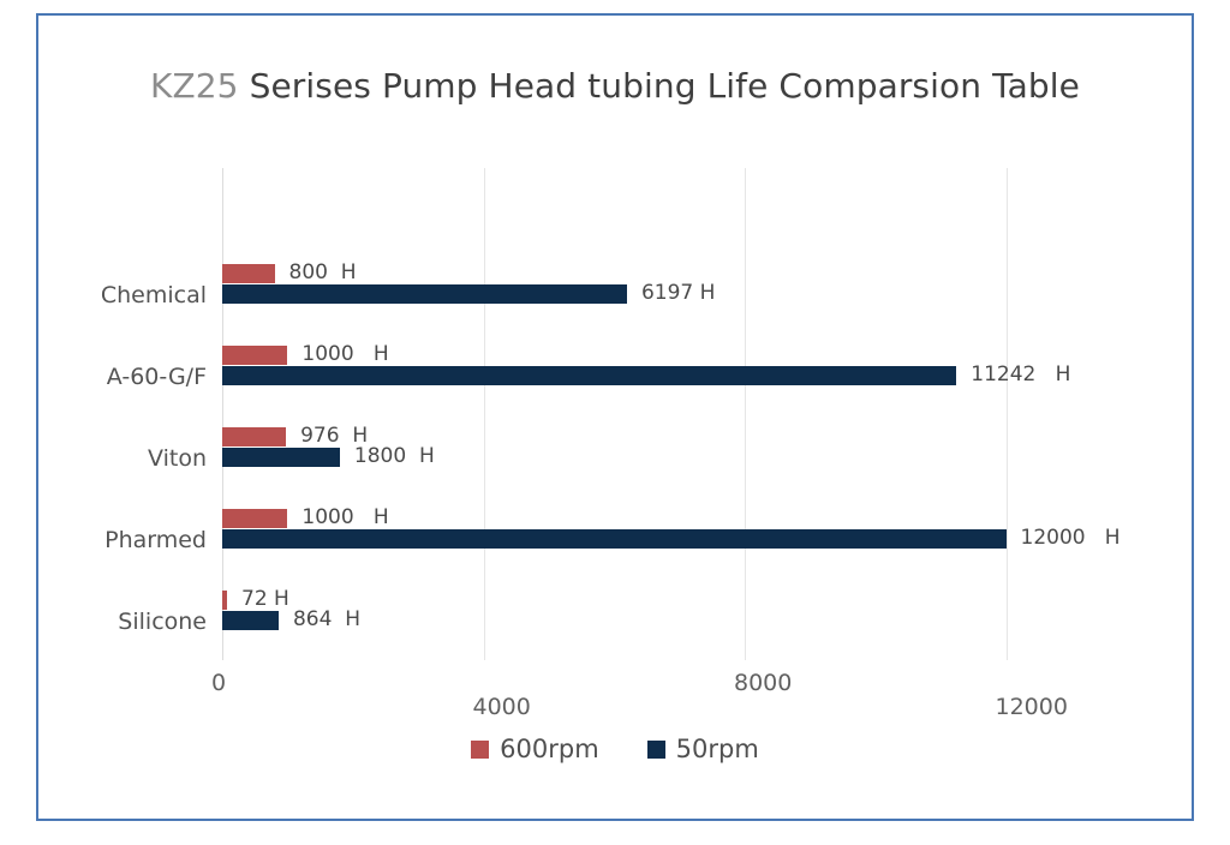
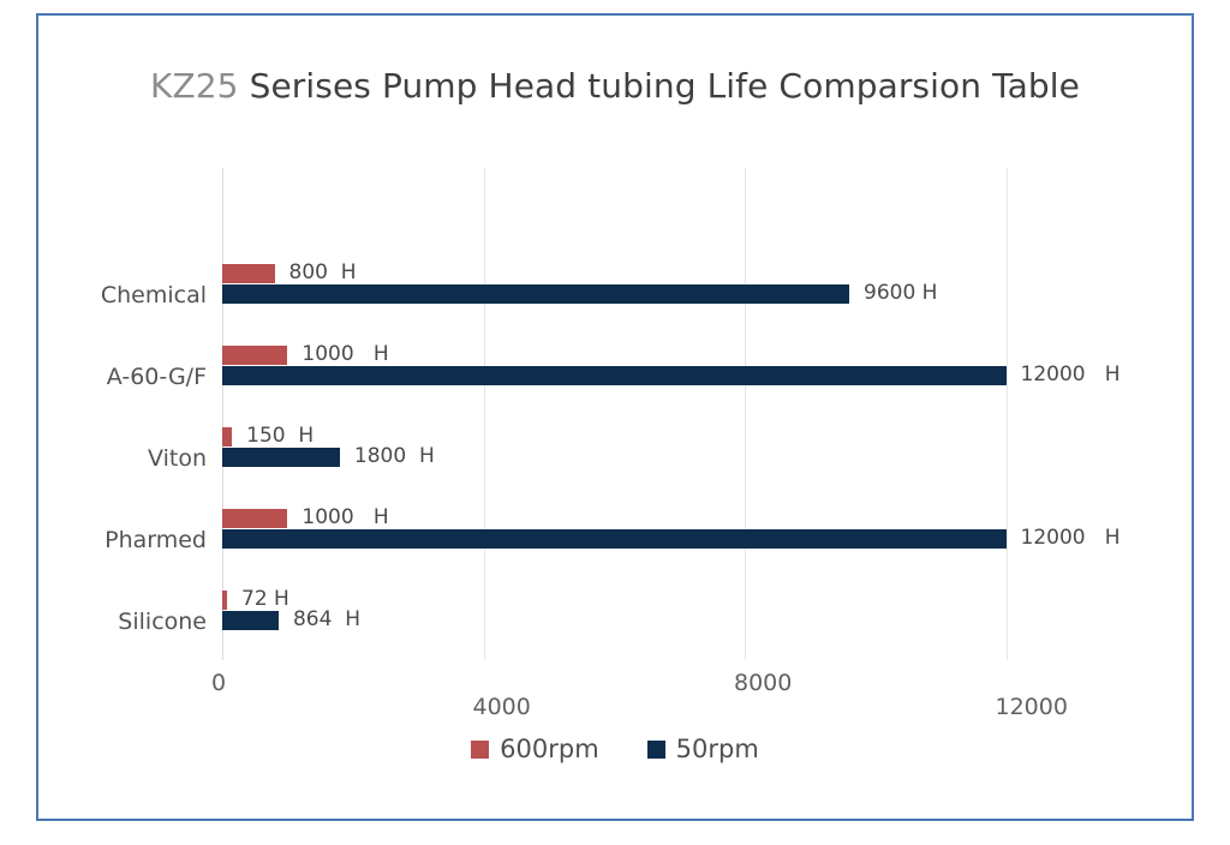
50rpm/Chemical: 6197 -> 9600
50rpm/A-60-G/F: 11242 -> 12000
600rpm/Viton: 976 -> 150
